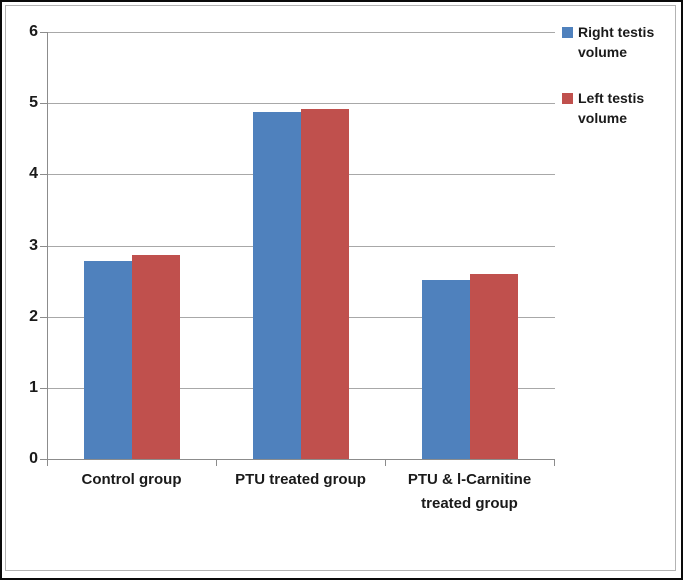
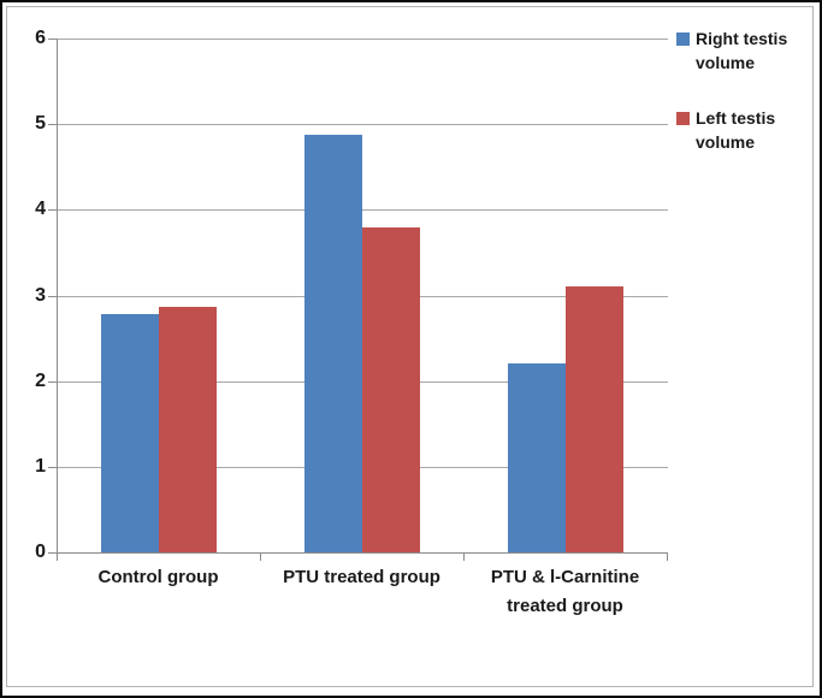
Left testis volume/PTU treated group: 4.9 -> 3.8
Right testis volume/PTU & l-Carnitine treated group: 2.5 -> 2.2
Left testis volume/PTU & l-Carnitine treated group: 2.6 -> 3.1
